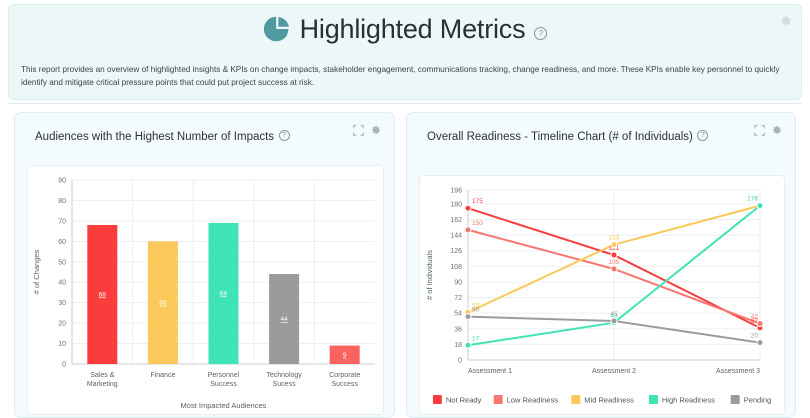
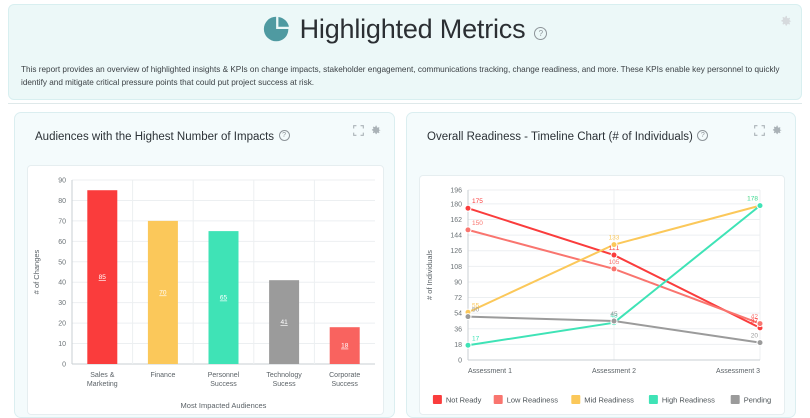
Audiences with the Highest Number of Impacts/Sales & Marketing: 68 -> 85
Audiences with the Highest Number of Impacts/Finance: 60 -> 70
Audiences with the Highest Number of Impacts/Personnel Success: 69 -> 65
Audiences with the Highest Number of Impacts/Technology Sucess: 44 -> 41
Audiences with the Highest Number of Impacts/Corporate Success: 9 -> 18
